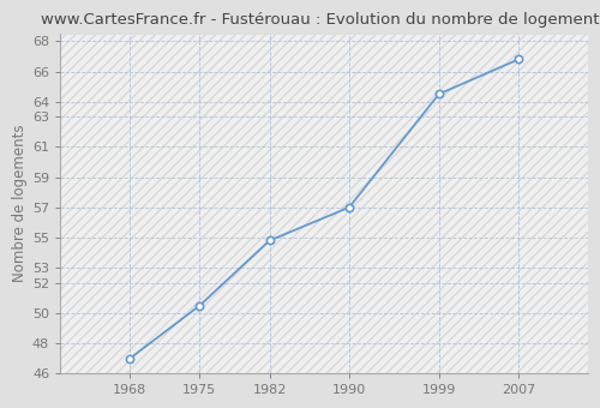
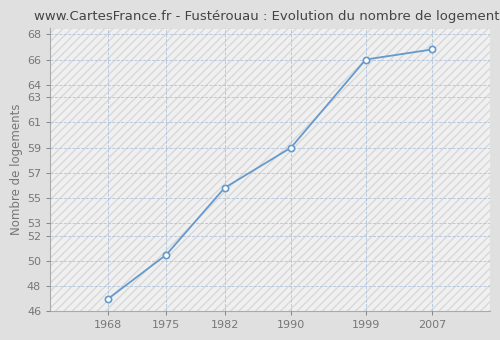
1982: 54.8 -> 55.8
1990: 57.0 -> 59.0
1999: 64.5 -> 66.0
